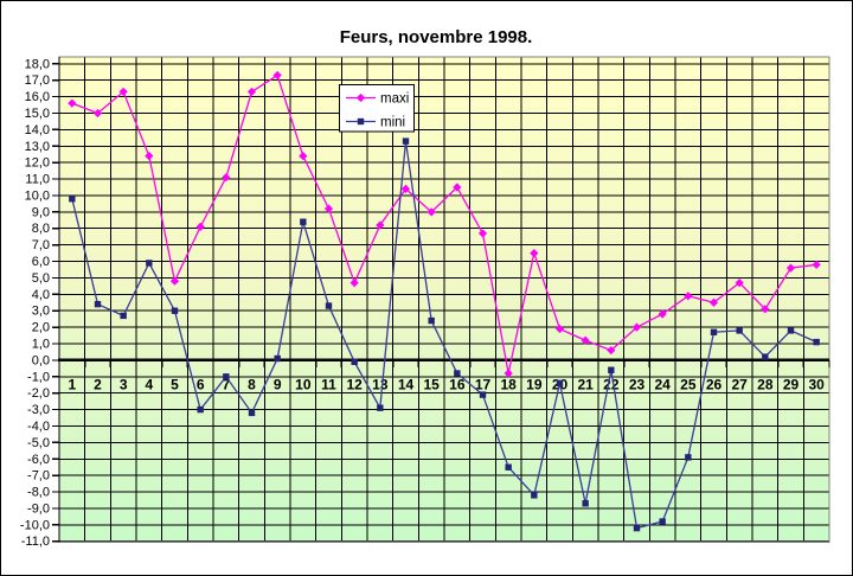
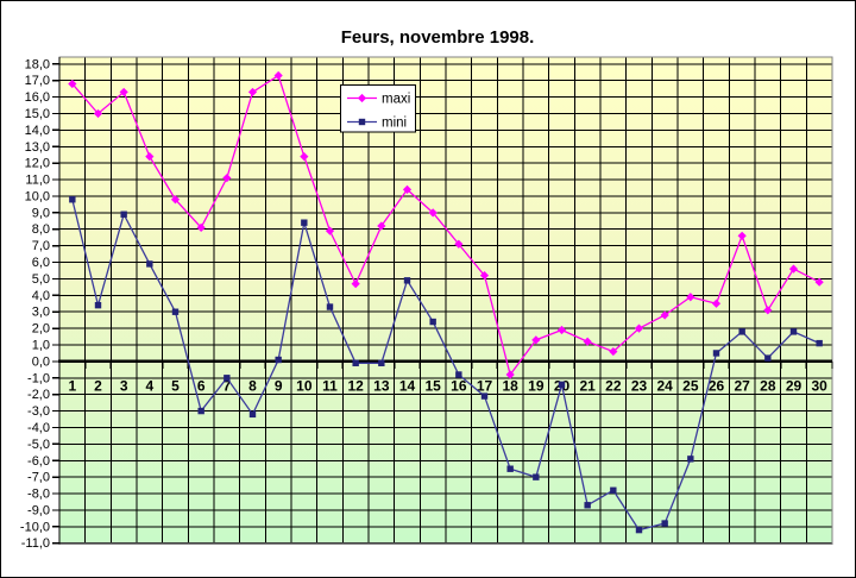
maxi/1: 15,6 -> 16,8
mini/3: 2,7 -> 8,9
maxi/5: 4,8 -> 9,8
maxi/11: 9,2 -> 7,9
mini/13: -2,9 -> -0,1
mini/14: 13,3 -> 4,9
maxi/16: 10,5 -> 7,1
maxi/17: 7,7 -> 5,2
maxi/19: 6,5 -> 1,3
mini/19: -8,2 -> -7,0
mini/22: -0,6 -> -7,8
mini/26: 1,7 -> 0,5
maxi/27: 4,7 -> 7,6
maxi/30: 5,8 -> 4,8
